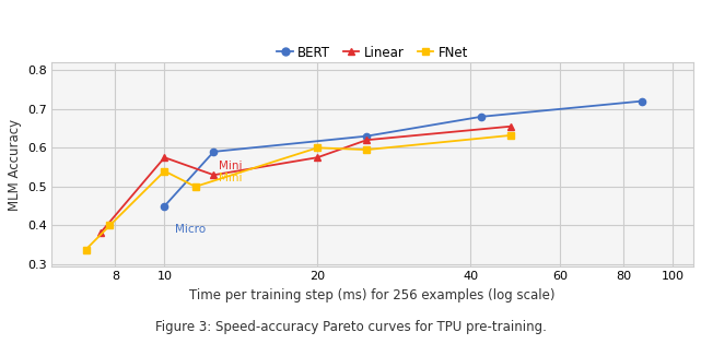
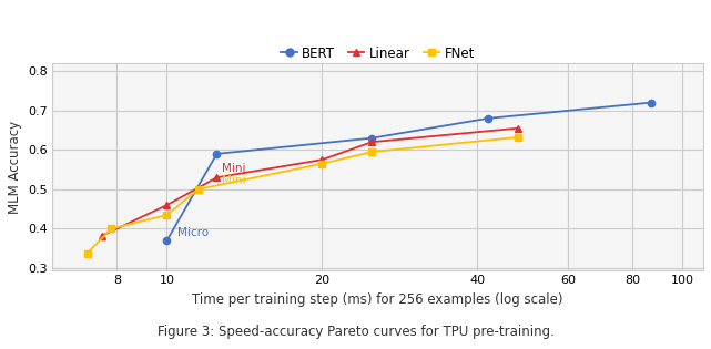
BERT/10: 0.45 -> 0.37
Linear/10: 0.575 -> 0.460
FNet/10: 0.540 -> 0.435
FNet/20: 0.600 -> 0.565
